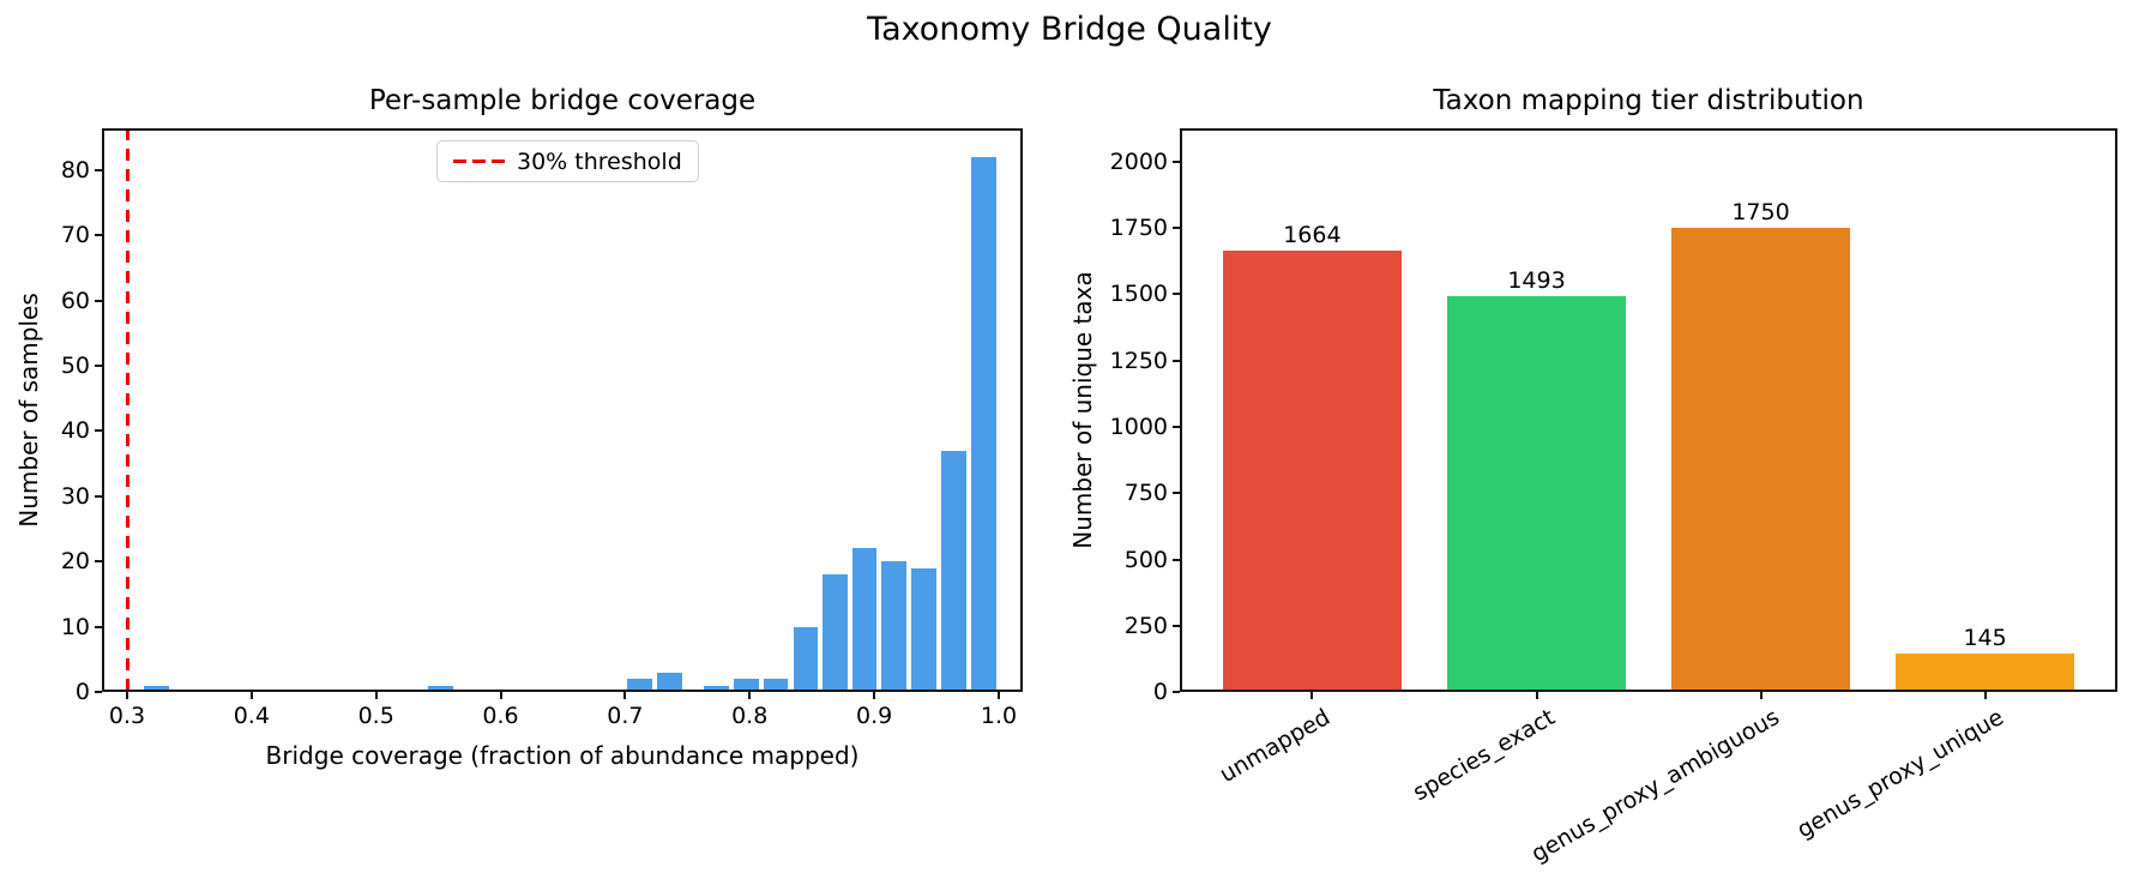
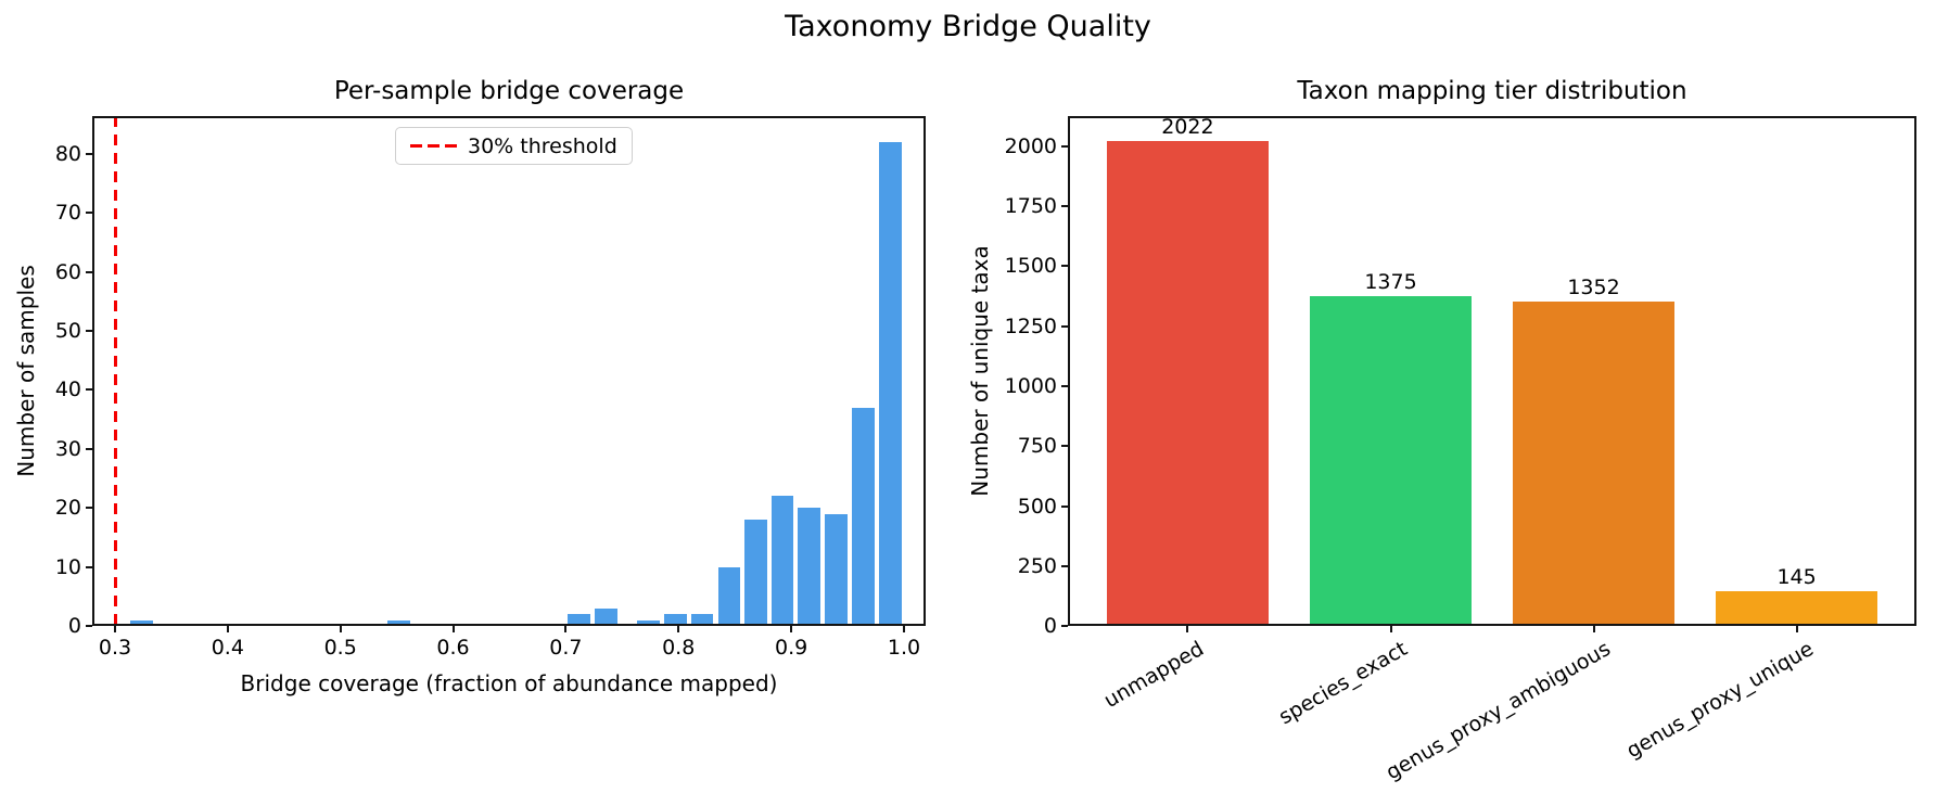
Taxon mapping tier distribution/unmapped: 1664 -> 2022
Taxon mapping tier distribution/species_exact: 1493 -> 1375
Taxon mapping tier distribution/genus_proxy_ambiguous: 1750 -> 1352
